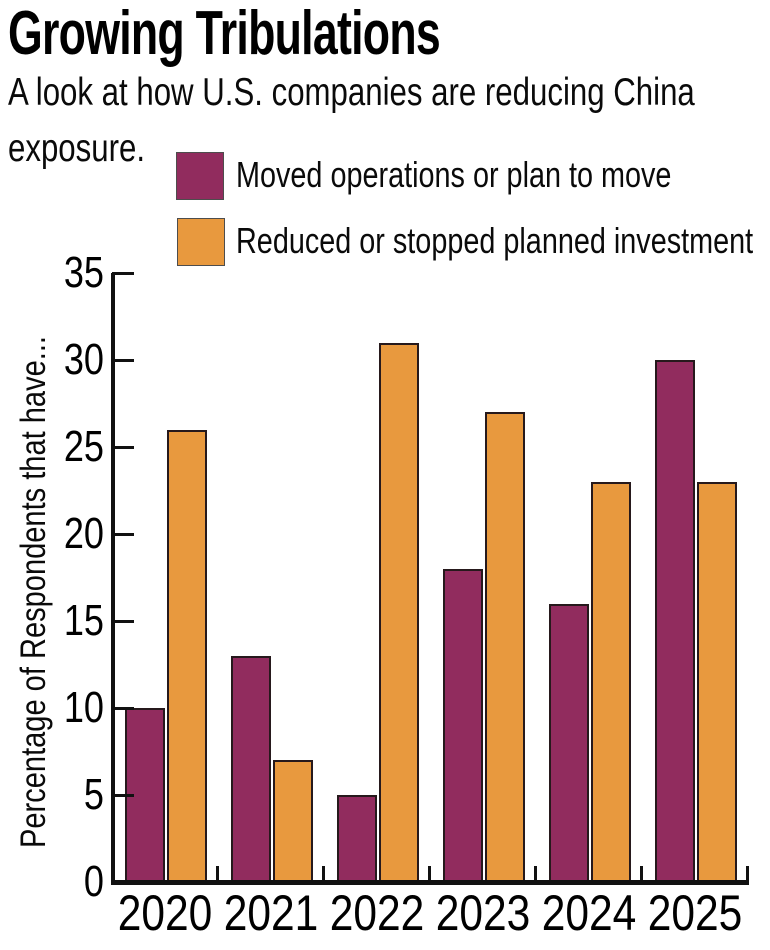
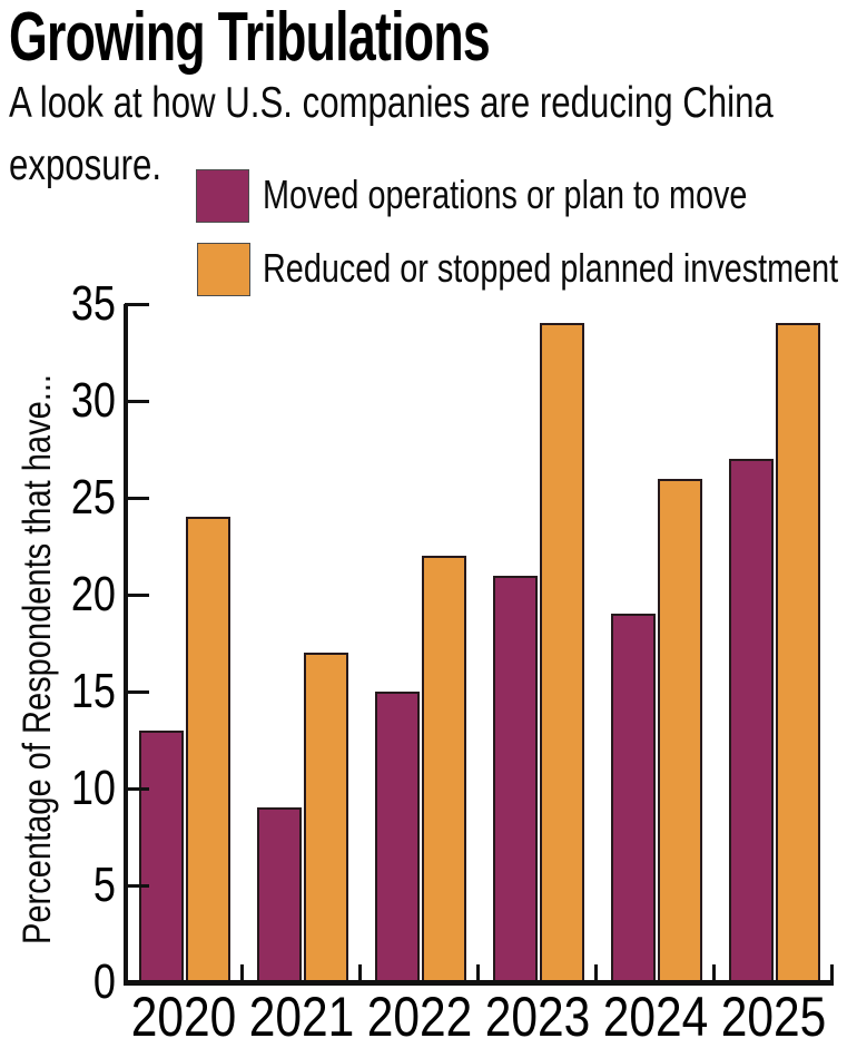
Moved operations or plan to move/2020: 10 -> 13
Reduced or stopped planned investment/2020: 26 -> 24
Moved operations or plan to move/2021: 13 -> 9
Reduced or stopped planned investment/2021: 7 -> 17
Moved operations or plan to move/2022: 5 -> 15
Reduced or stopped planned investment/2022: 31 -> 22
Moved operations or plan to move/2023: 18 -> 21
Reduced or stopped planned investment/2023: 27 -> 34
Moved operations or plan to move/2024: 16 -> 19
Reduced or stopped planned investment/2024: 23 -> 26
Moved operations or plan to move/2025: 30 -> 27
Reduced or stopped planned investment/2025: 23 -> 34
